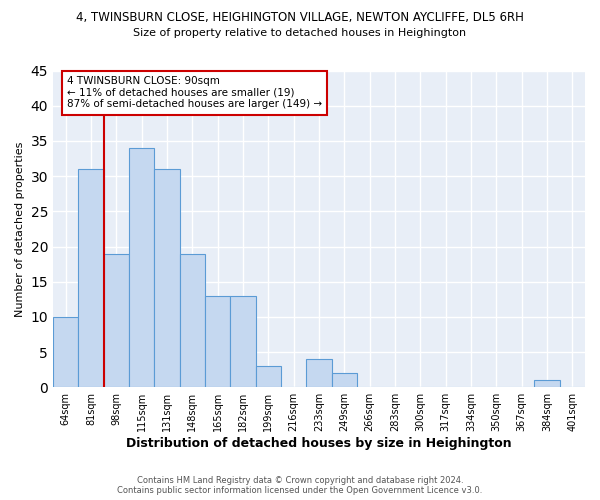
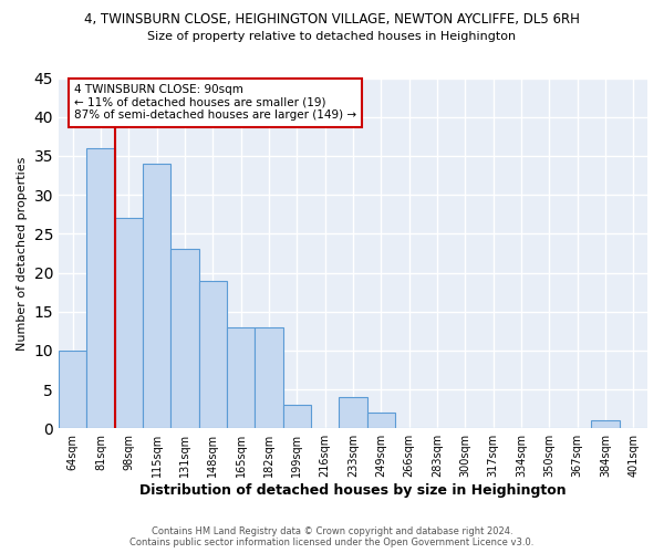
81sqm: 31 -> 36
98sqm: 19 -> 27
131sqm: 31 -> 23
